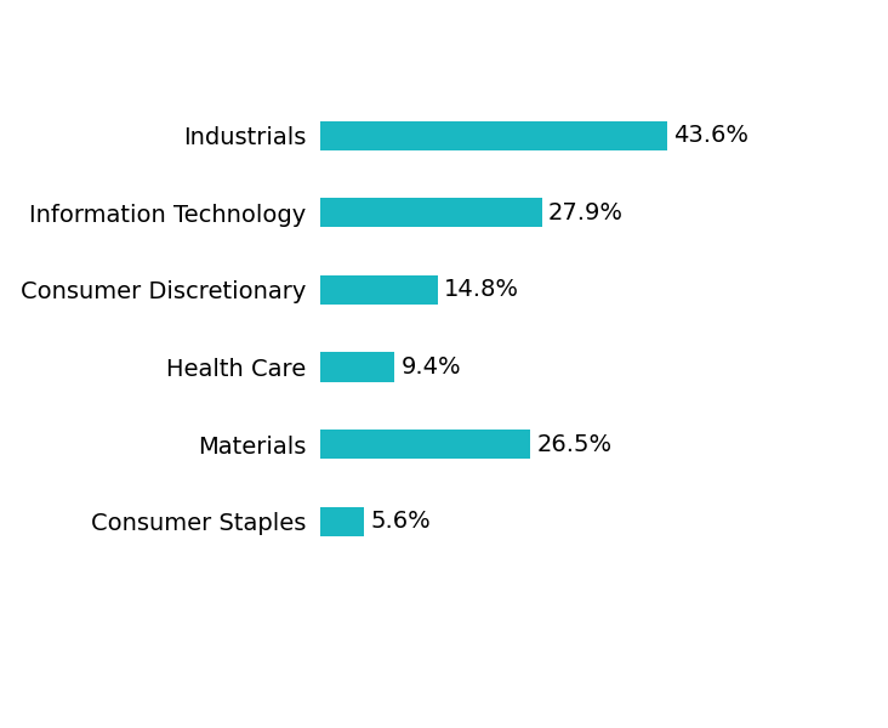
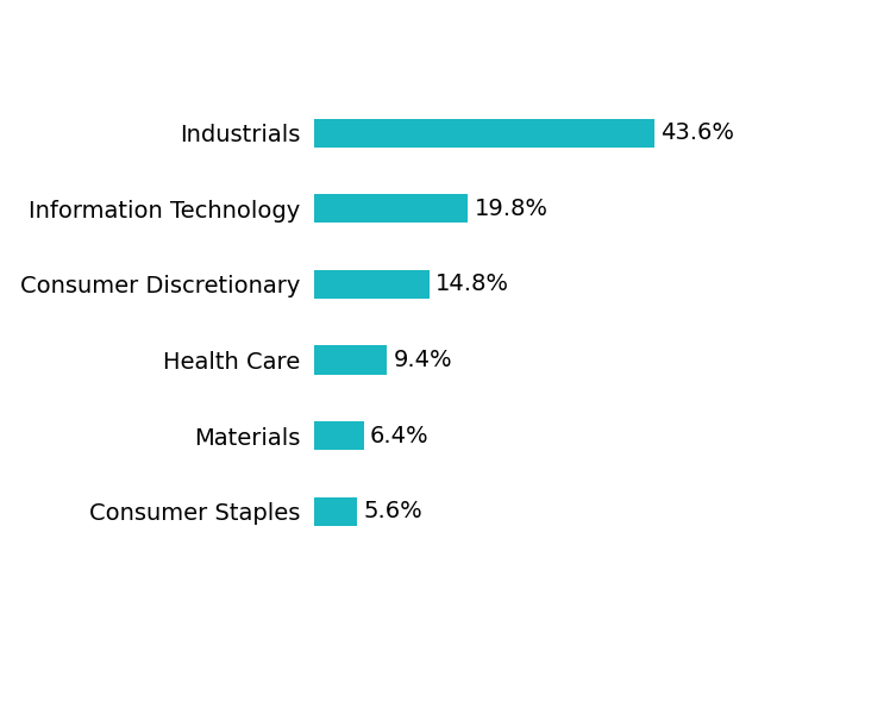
Information Technology: 27.9% -> 19.8%
Materials: 26.5% -> 6.4%
